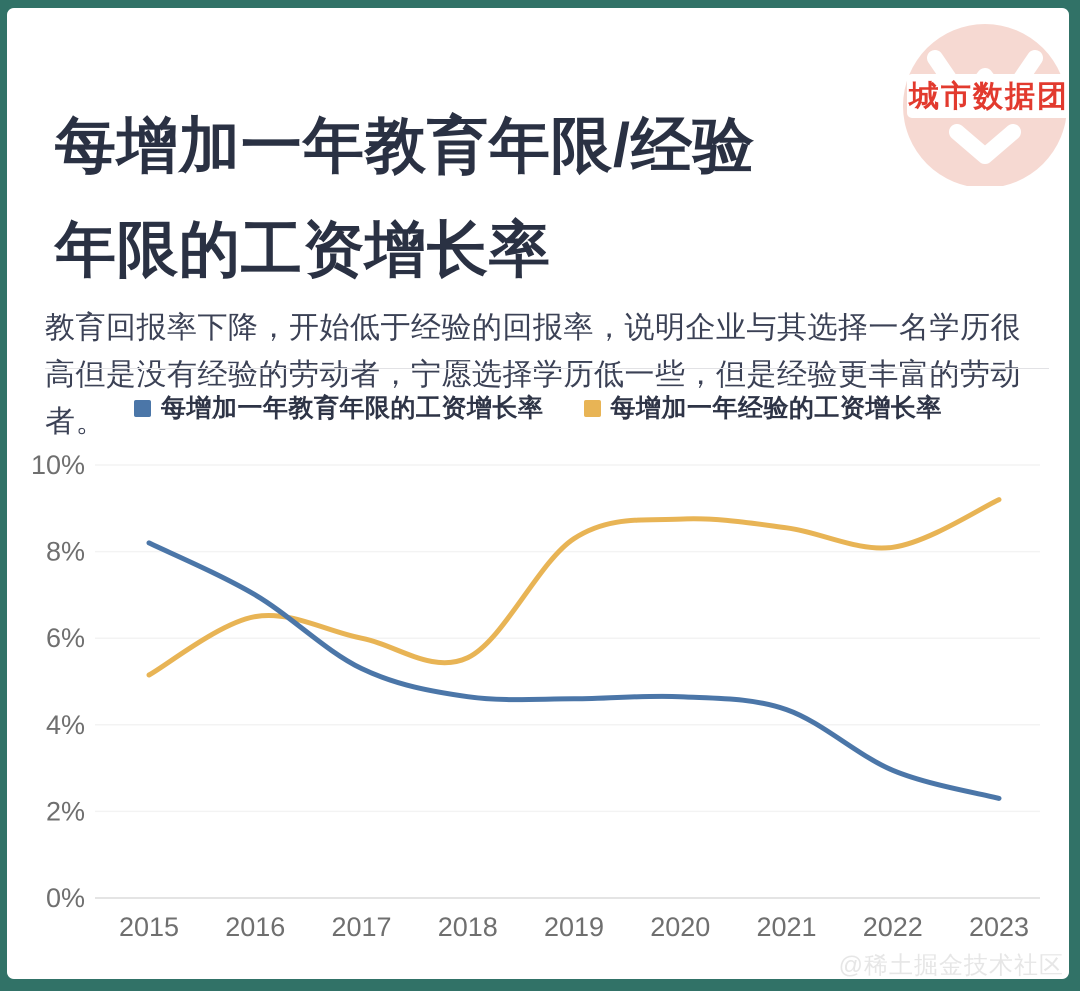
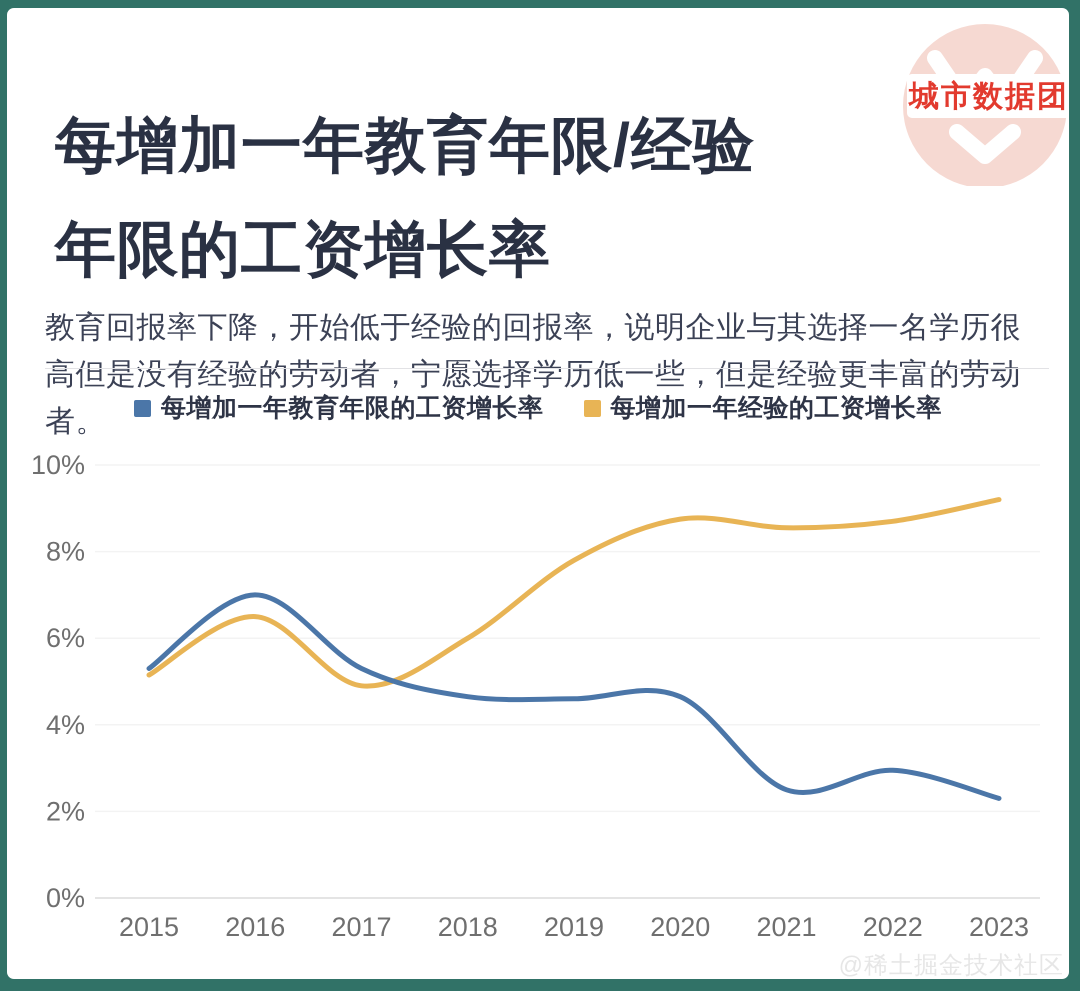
每增加一年教育年限的工资增长率/2015: 8.2% -> 5.3%
每增加一年经验的工资增长率/2017: 6.0% -> 4.9%
每增加一年经验的工资增长率/2018: 5.5% -> 6.0%
每增加一年经验的工资增长率/2019: 8.3% -> 7.8%
每增加一年教育年限的工资增长率/2021: 4.3% -> 2.5%
每增加一年经验的工资增长率/2022: 8.1% -> 8.7%
